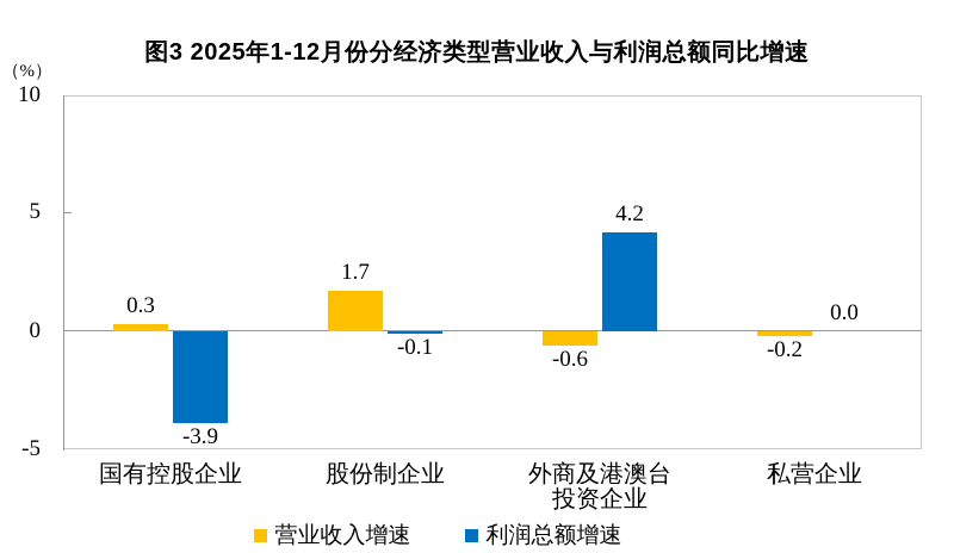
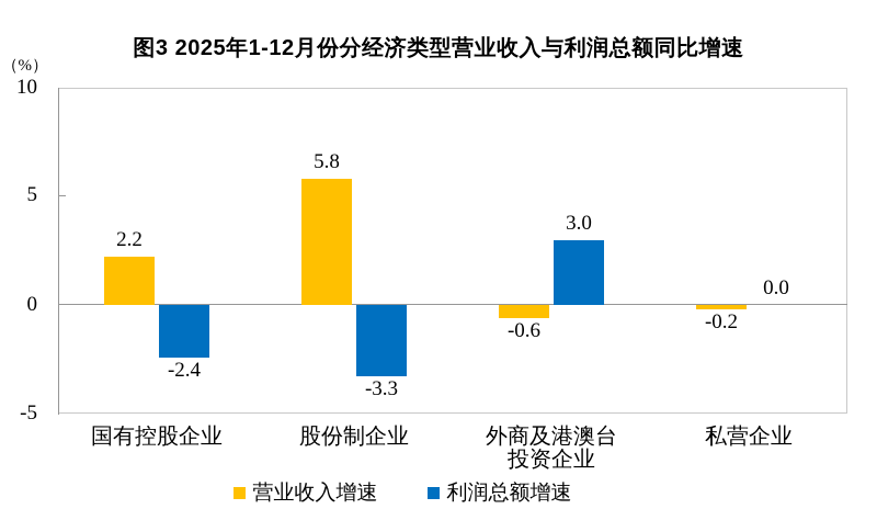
营业收入增速/国有控股企业: 0.3 -> 2.2
利润总额增速/国有控股企业: -3.9 -> -2.4
营业收入增速/股份制企业: 1.7 -> 5.8
利润总额增速/股份制企业: -0.1 -> -3.3
利润总额增速/外商及港澳台投资企业: 4.2 -> 3.0
